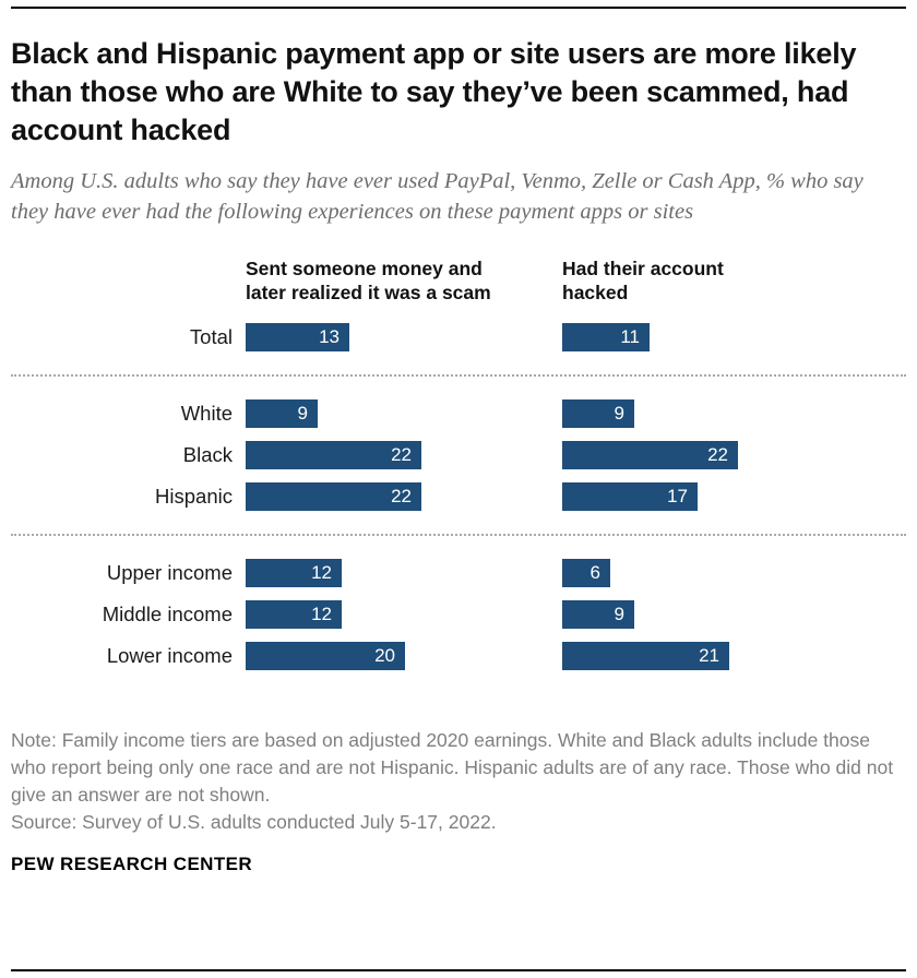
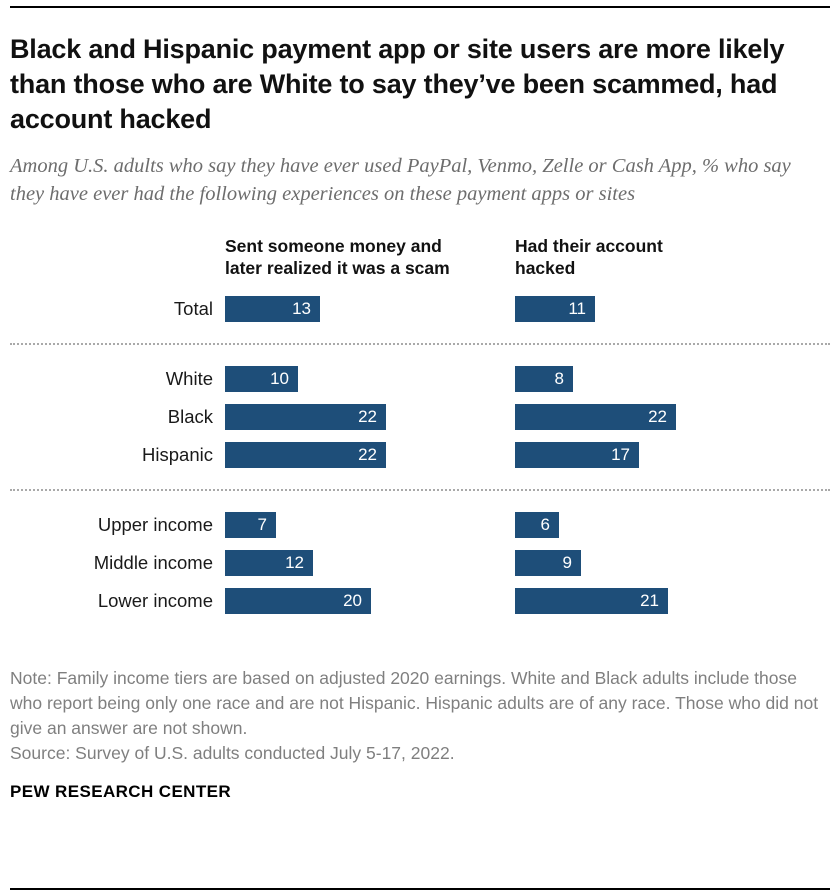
Sent someone money and later realized it was a scam/White: 9 -> 10
Had their account hacked/White: 9 -> 8
Sent someone money and later realized it was a scam/Upper income: 12 -> 7
